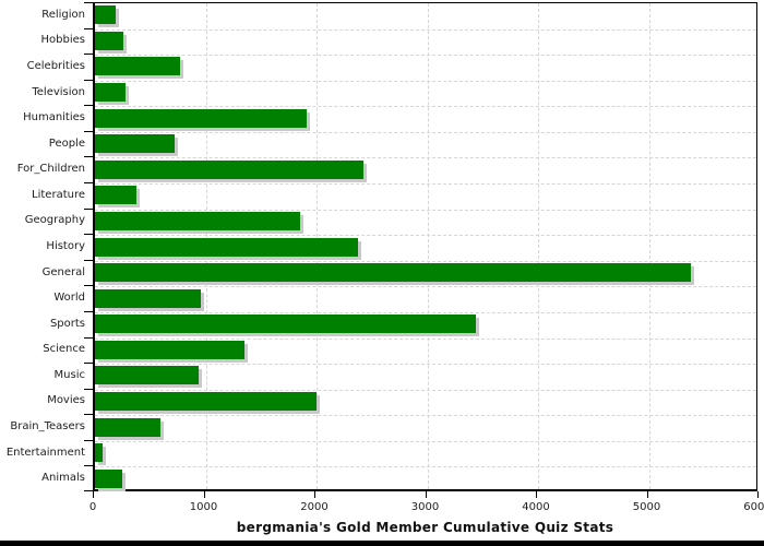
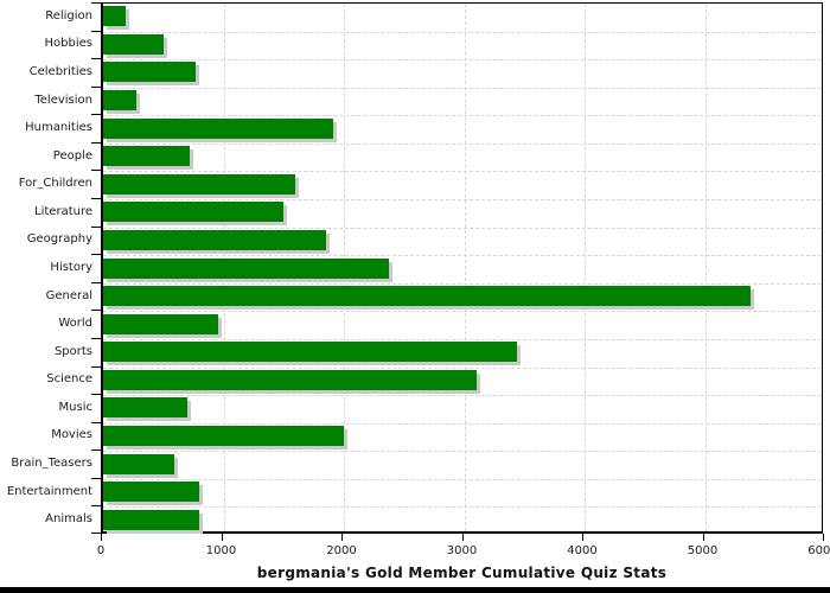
Hobbies: 300 -> 500
For_Children: 2400 -> 1600
Literature: 400 -> 1500
Science: 1400 -> 3100
Music: 900 -> 700
Entertainment: 100 -> 800
Animals: 200 -> 800
